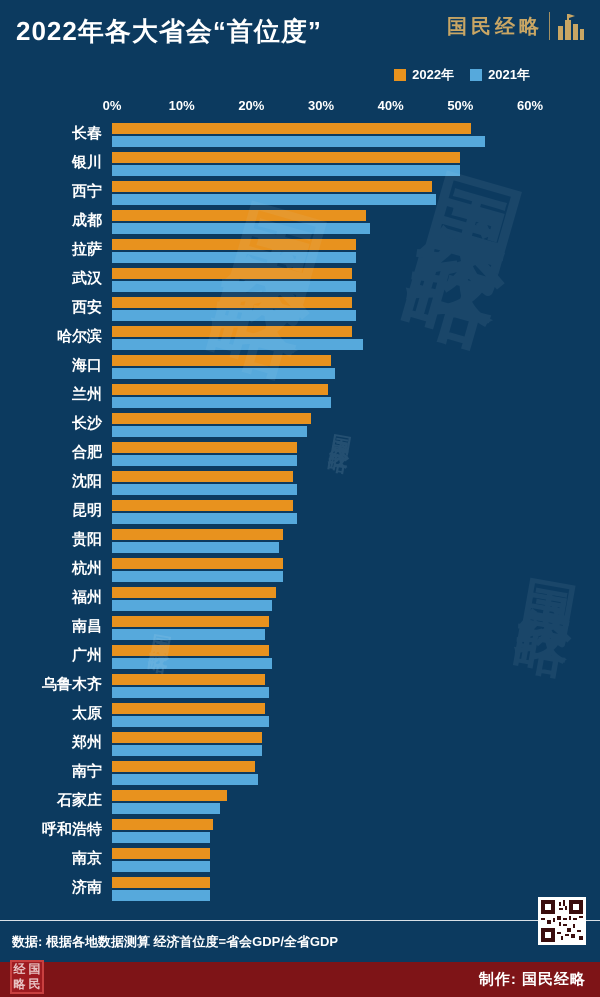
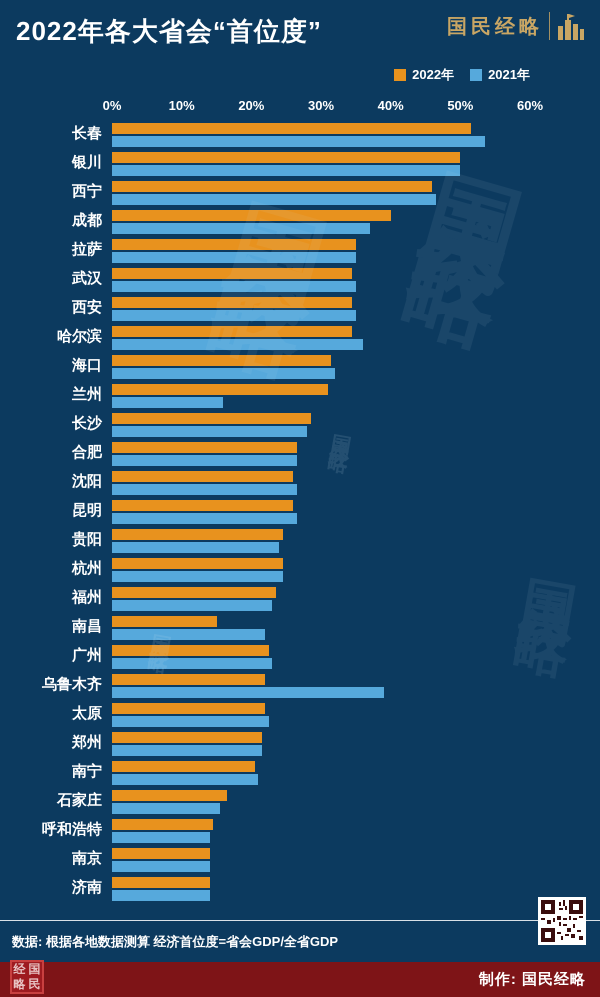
2022年/成都: 36% -> 40%
2021年/兰州: 32% -> 16%
2022年/南昌: 22% -> 15%
2021年/乌鲁木齐: 22% -> 39%
